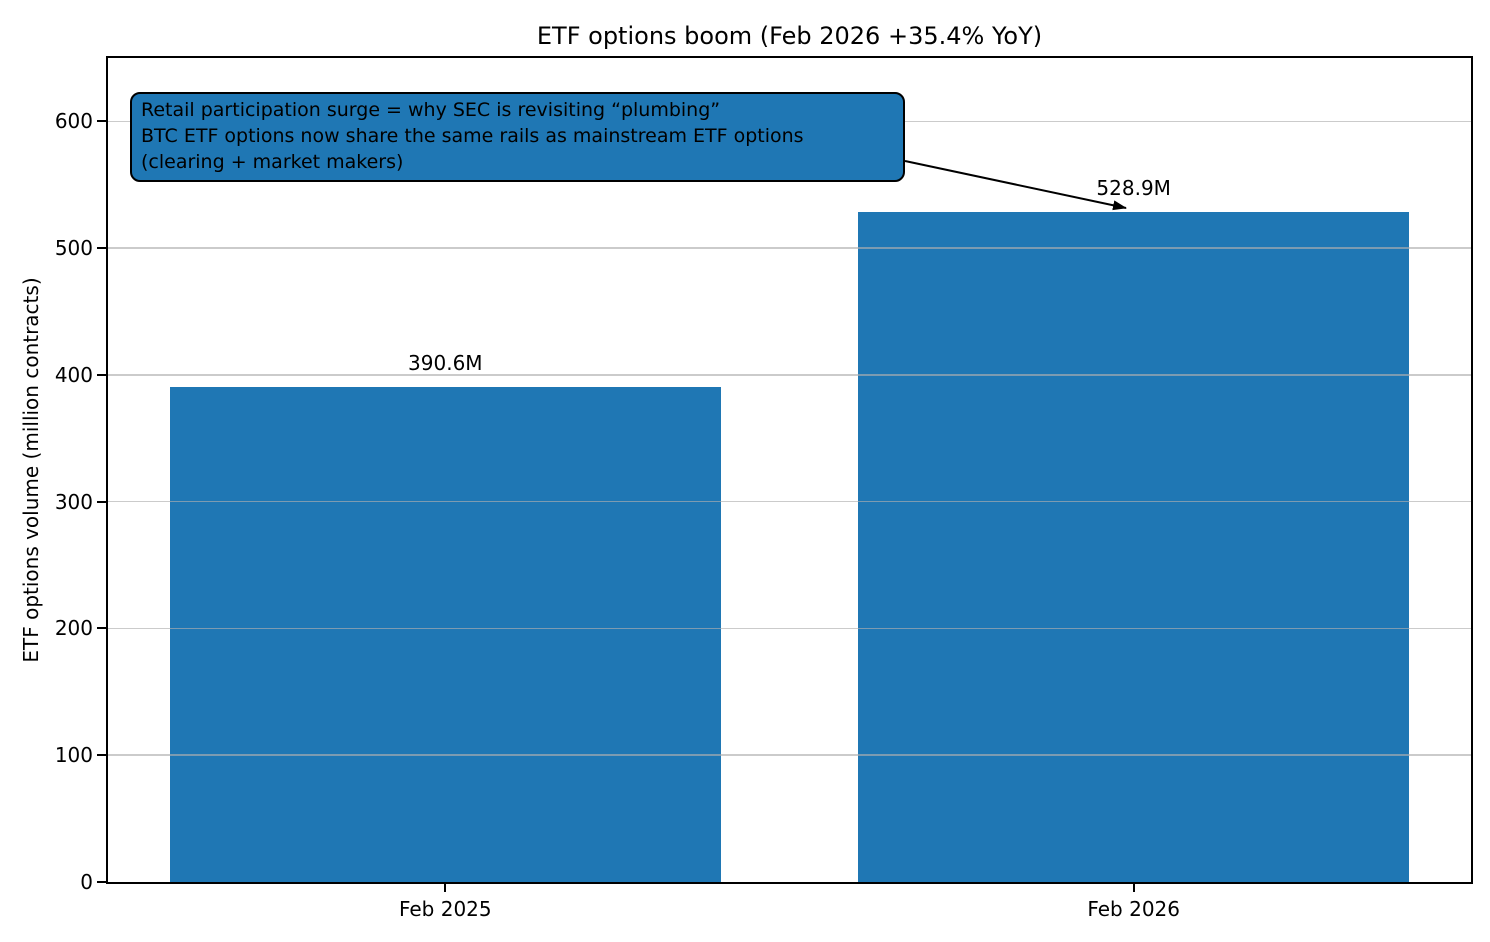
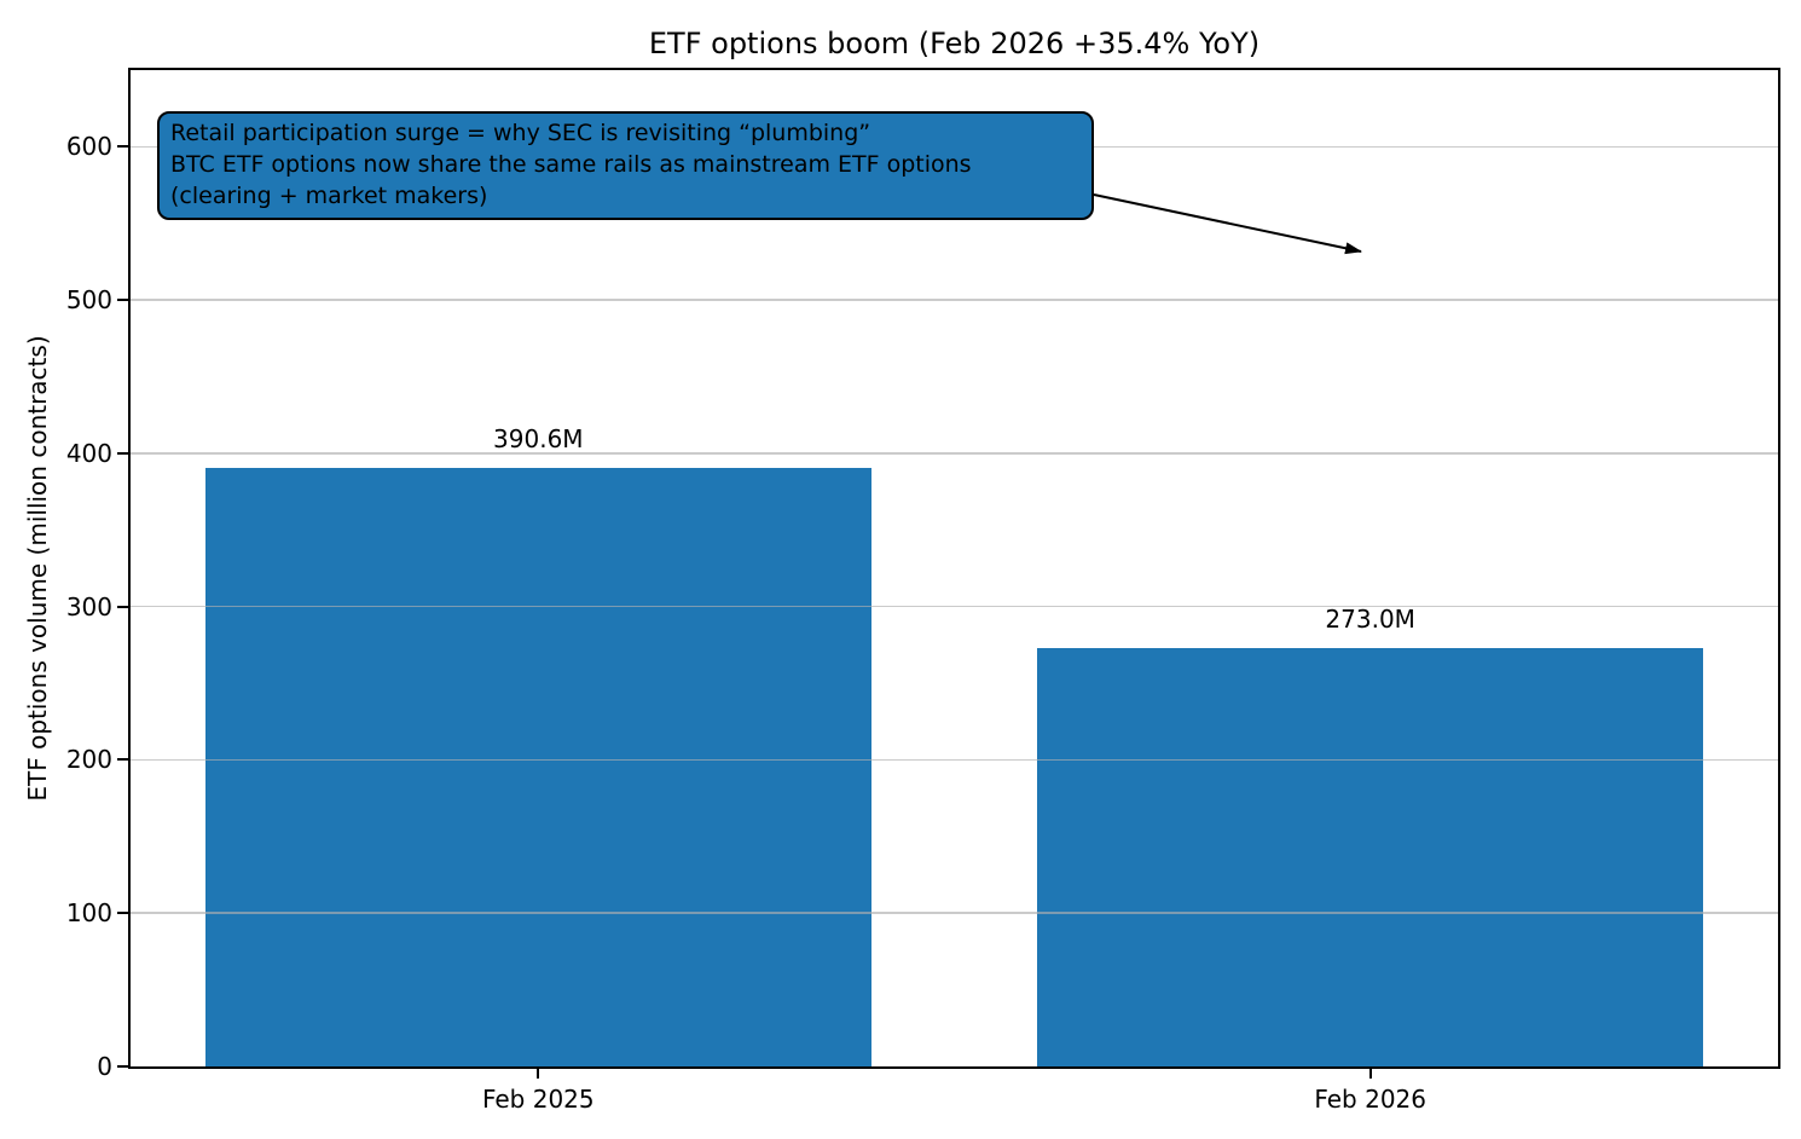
Feb 2026: 528.9M -> 273.0M
